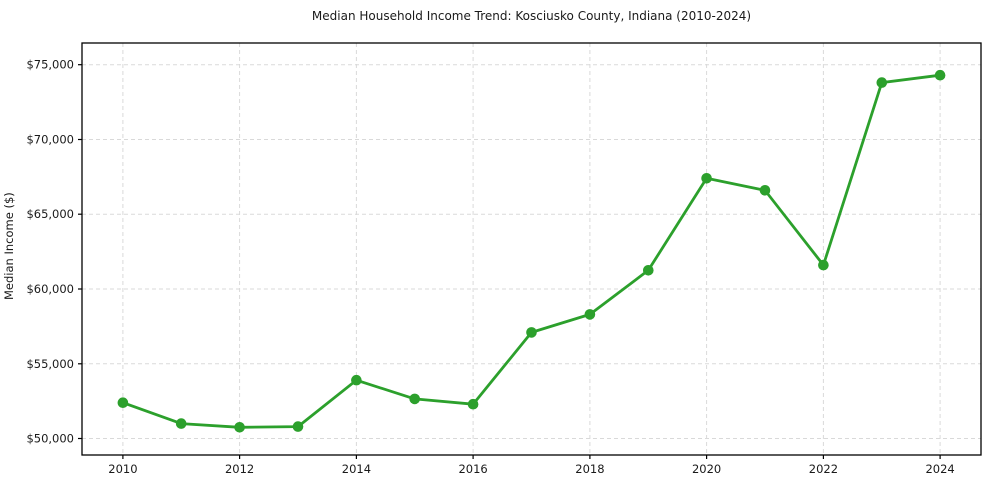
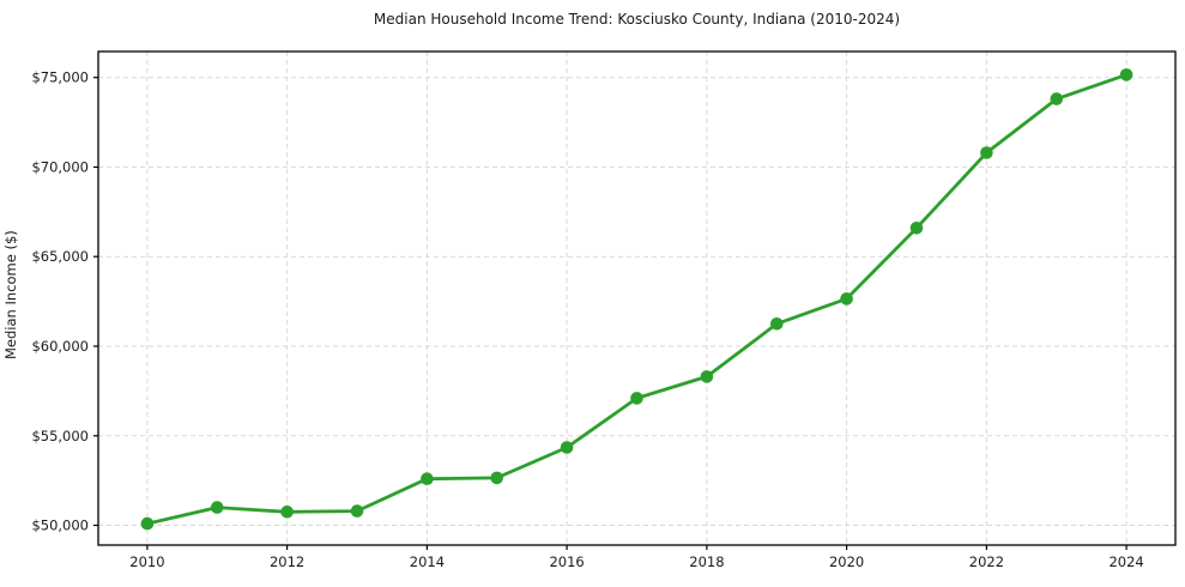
2010: $52400 -> $50100
2014: $53900 -> $52600
2016: $52300 -> $54400
2020: $67400 -> $62600
2022: $61600 -> $70800
2024: $74300 -> $75200
